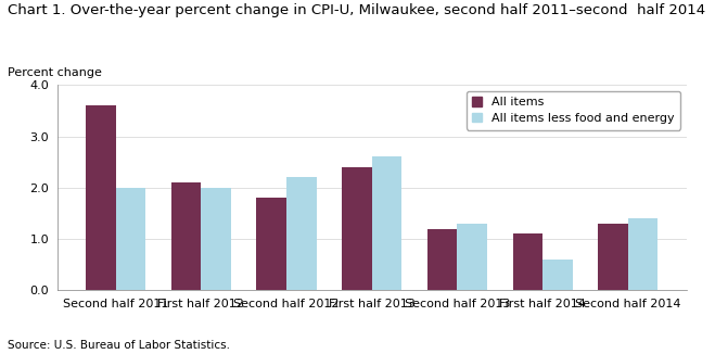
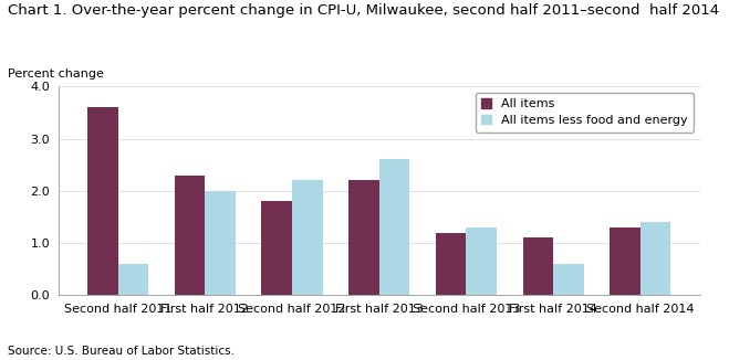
All items less food and energy/Second half 2011: 2.0 -> 0.6
All items/First half 2012: 2.1 -> 2.3
All items/First half 2013: 2.4 -> 2.2
